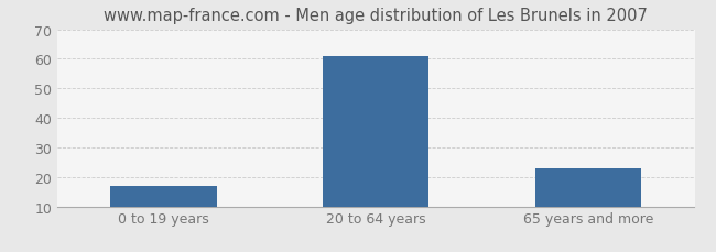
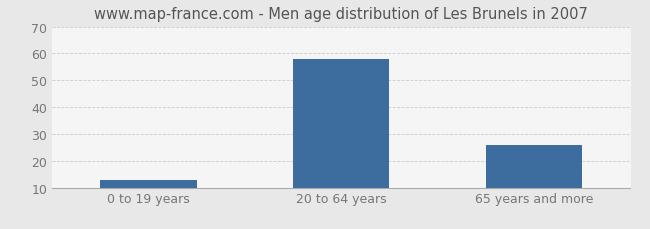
0 to 19 years: 17 -> 13
20 to 64 years: 61 -> 58
65 years and more: 23 -> 26
